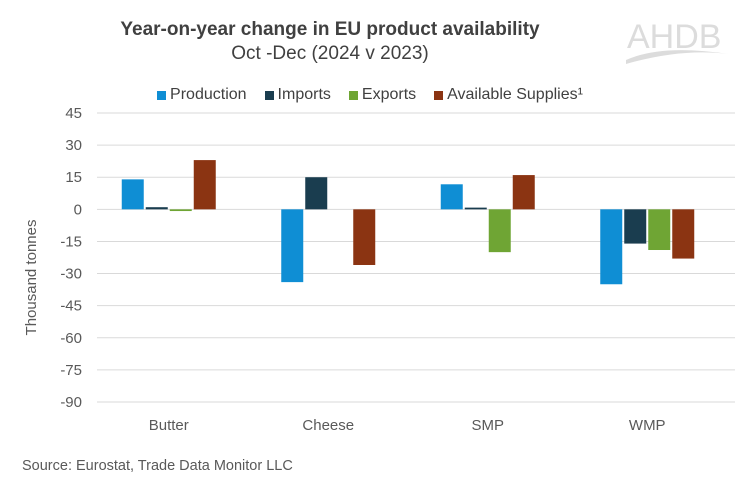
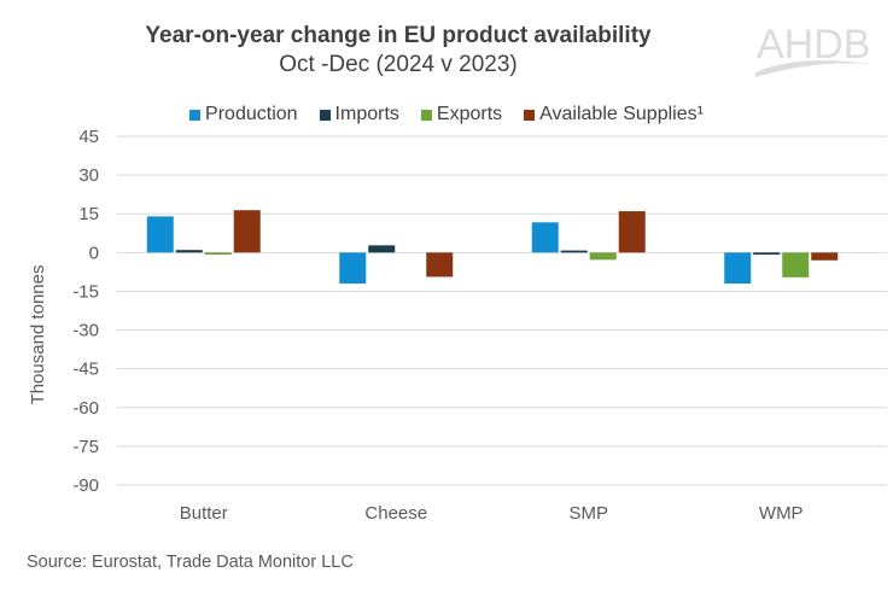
Available Supplies¹/Butter: 23 -> 16
Production/Cheese: -34 -> -12
Imports/Cheese: 15 -> 3
Available Supplies¹/Cheese: -26 -> -9
Exports/SMP: -20 -> -3
Production/WMP: -35 -> -12
Imports/WMP: -16 -> -1
Exports/WMP: -19 -> -10
Available Supplies¹/WMP: -23 -> -3
